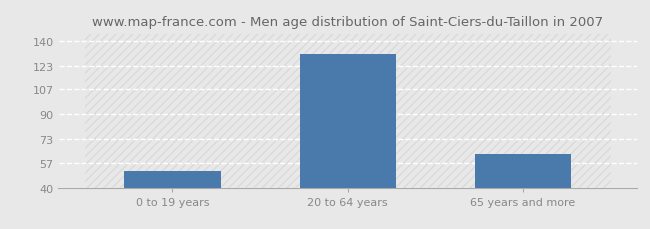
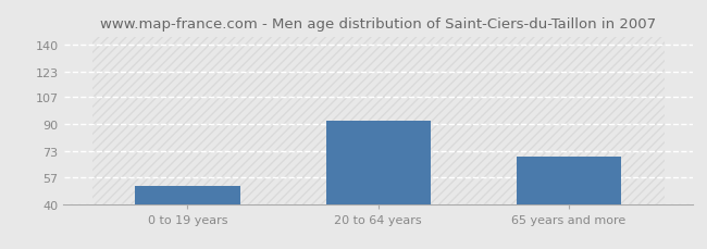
20 to 64 years: 131 -> 92
65 years and more: 63 -> 70
